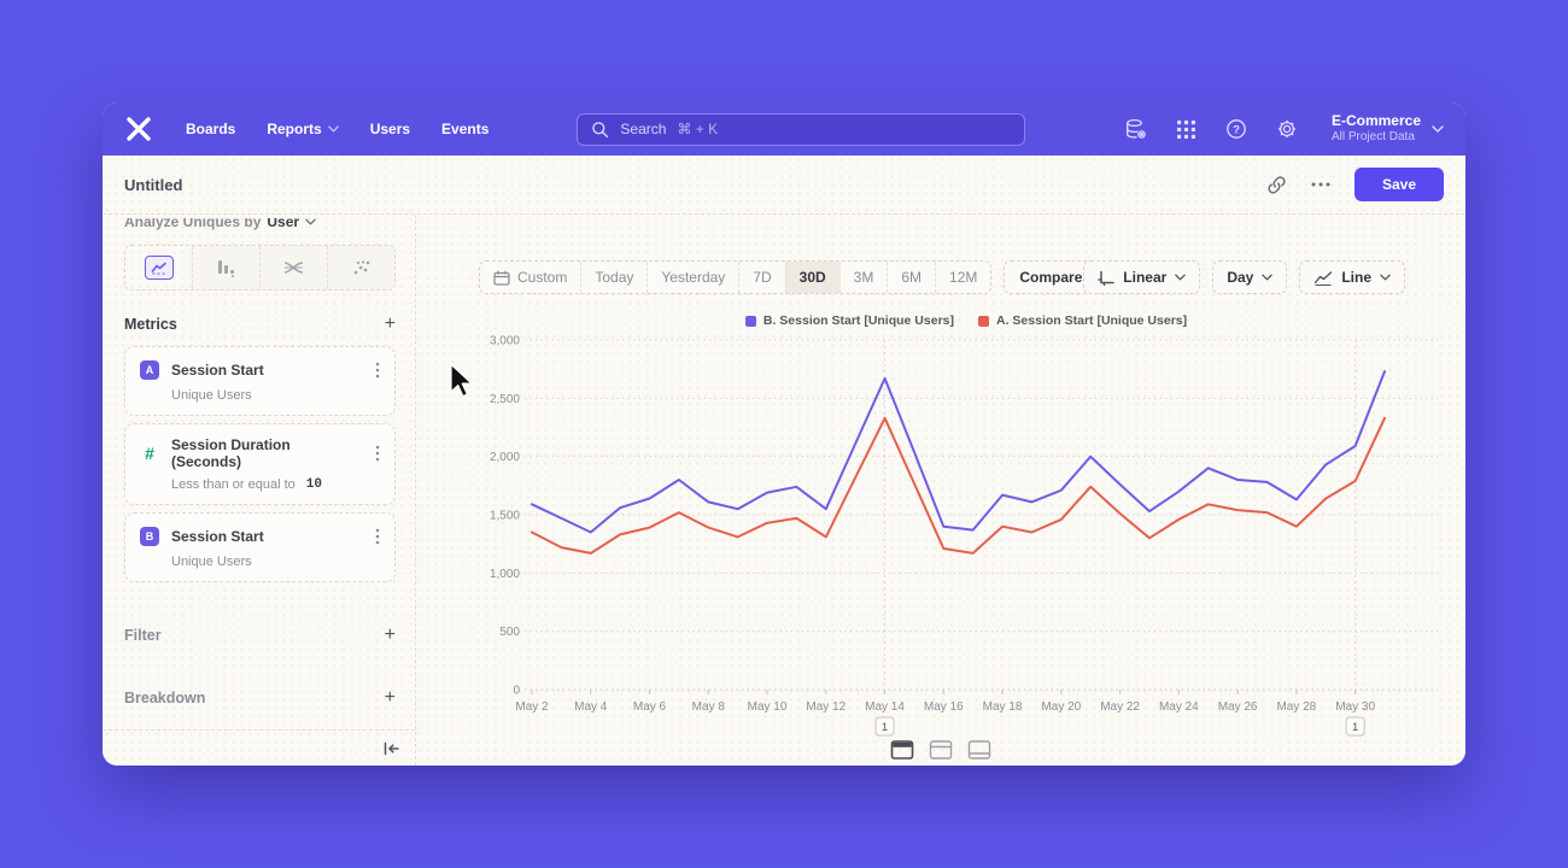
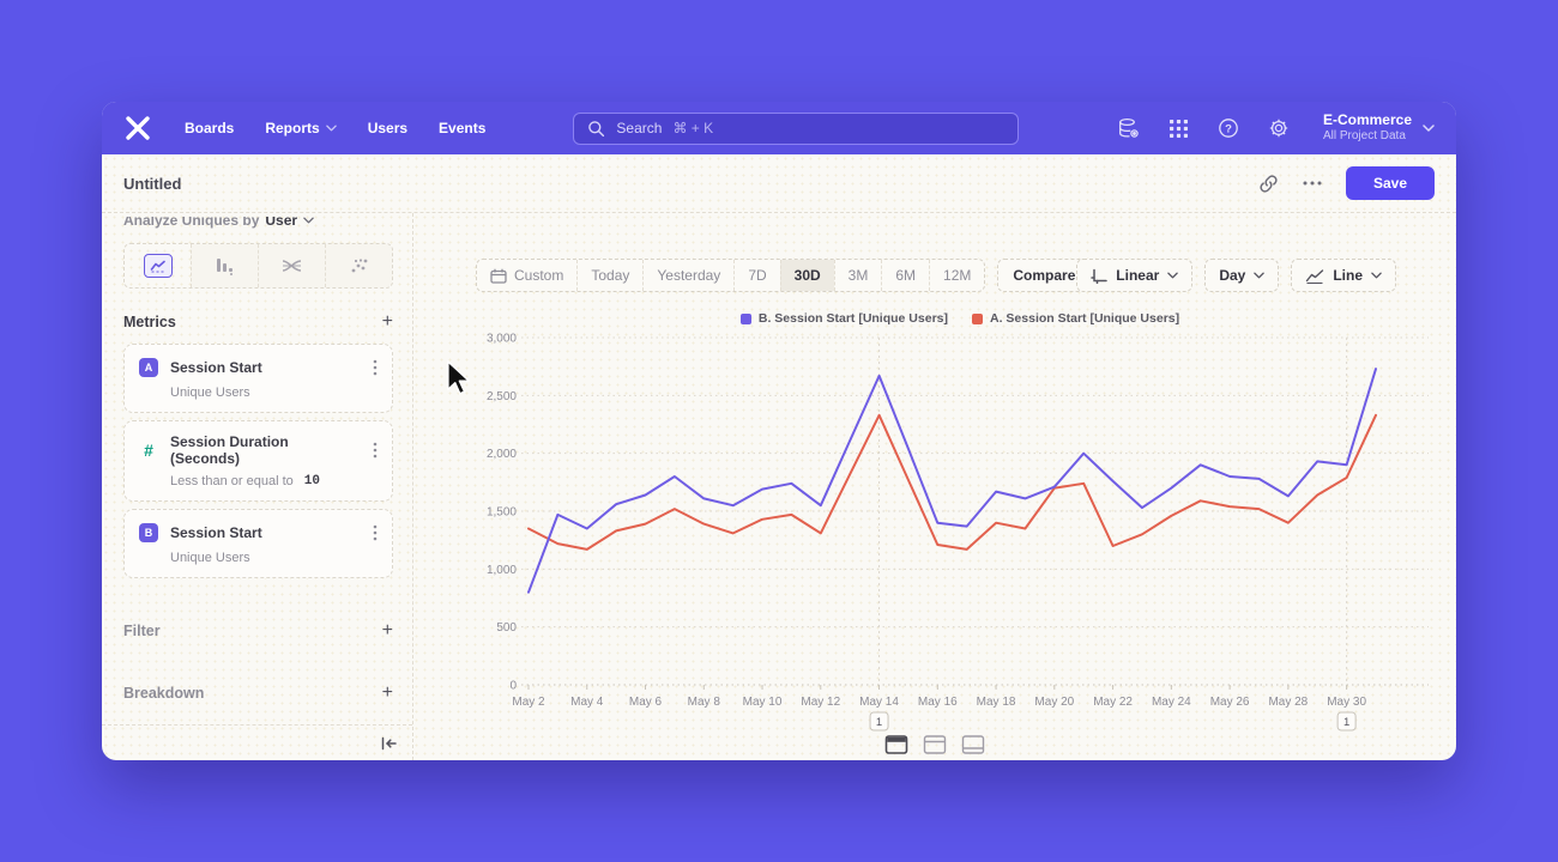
B. Session Start [Unique Users]/May 2: 1600 -> 800
A. Session Start [Unique Users]/May 20: 1500 -> 1700
A. Session Start [Unique Users]/May 22: 1500 -> 1200
B. Session Start [Unique Users]/May 30: 2100 -> 1900
